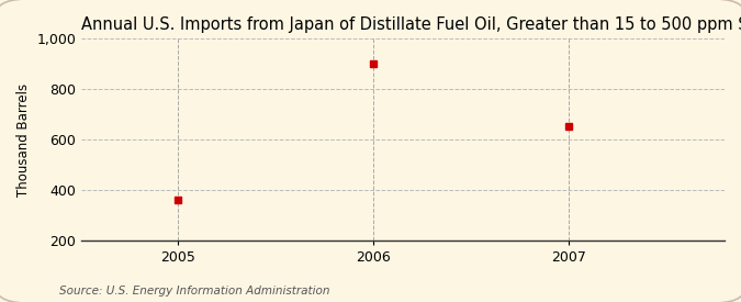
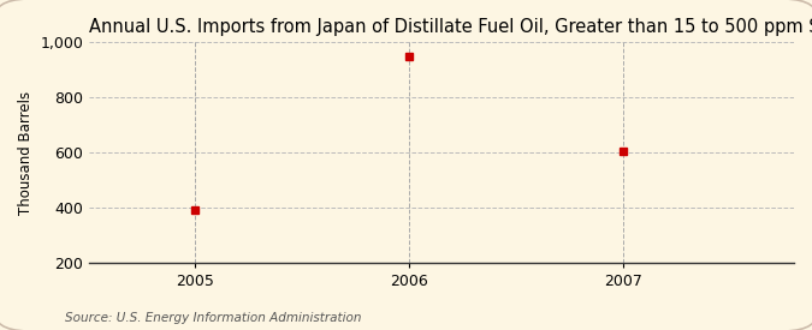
2005: 362 -> 395
2006: 900 -> 950
2007: 655 -> 605
